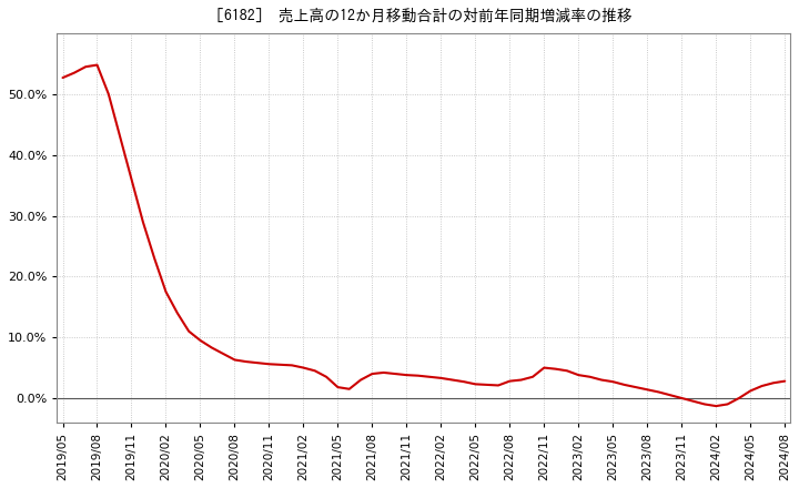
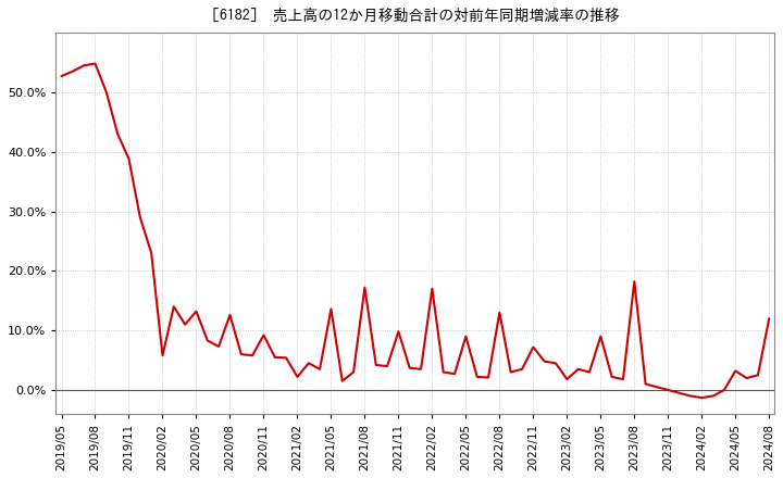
2019/11: 36.0% -> 38.8%
2020/02: 17.5% -> 5.8%
2020/05: 9.5% -> 13.2%
2020/08: 6.3% -> 12.6%
2020/11: 5.6% -> 9.2%
2021/02: 5.0% -> 2.2%
2021/05: 1.8% -> 13.6%
2021/08: 4.0% -> 17.2%
2021/11: 3.8% -> 9.8%
2022/02: 3.3% -> 17.0%
2022/05: 2.3% -> 9.0%
2022/08: 2.8% -> 13.0%
2022/11: 5.0% -> 7.2%
2023/02: 3.8% -> 1.8%
2023/05: 2.7% -> 9.0%
2023/08: 1.4% -> 18.2%
2024/05: 1.2% -> 3.2%
2024/08: 2.8% -> 12.0%
